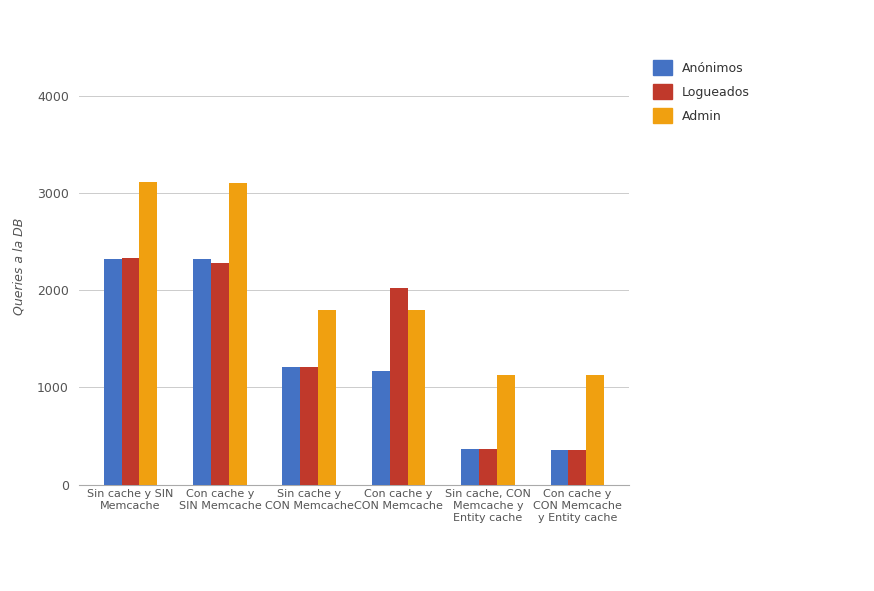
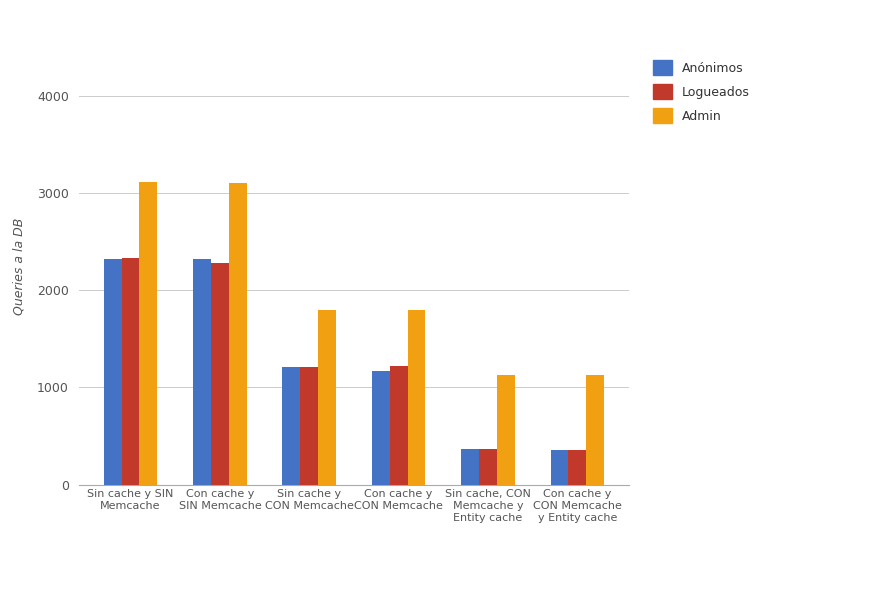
Logueados/Con cache y CON Memcache: 2020 -> 1220
